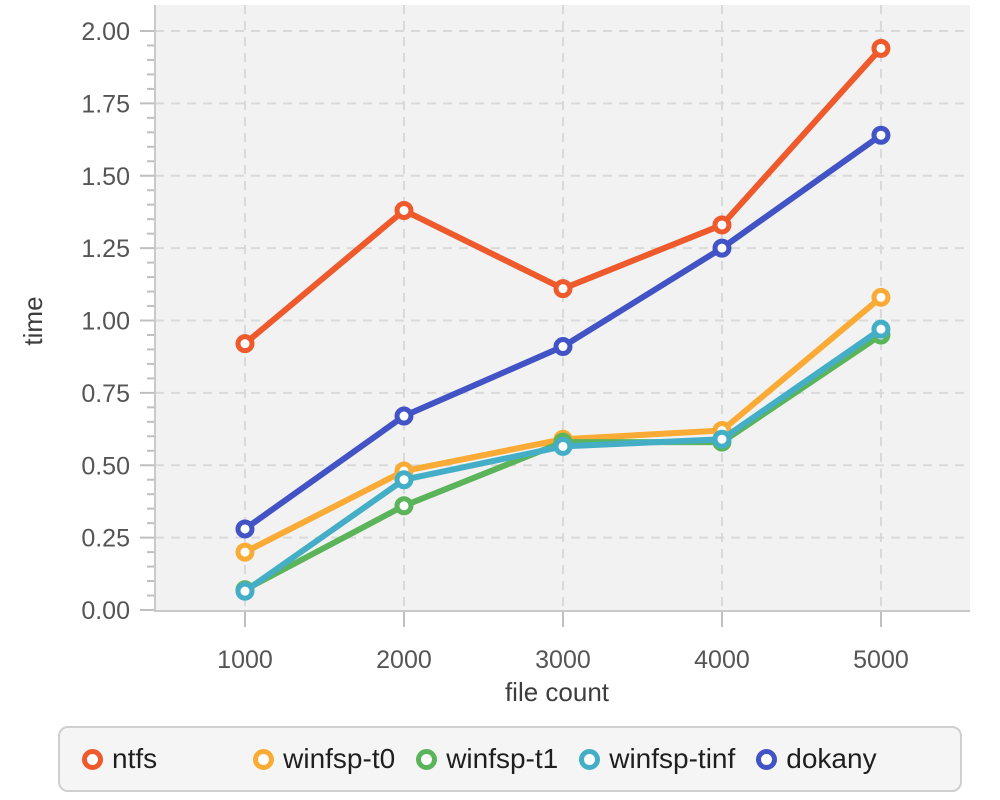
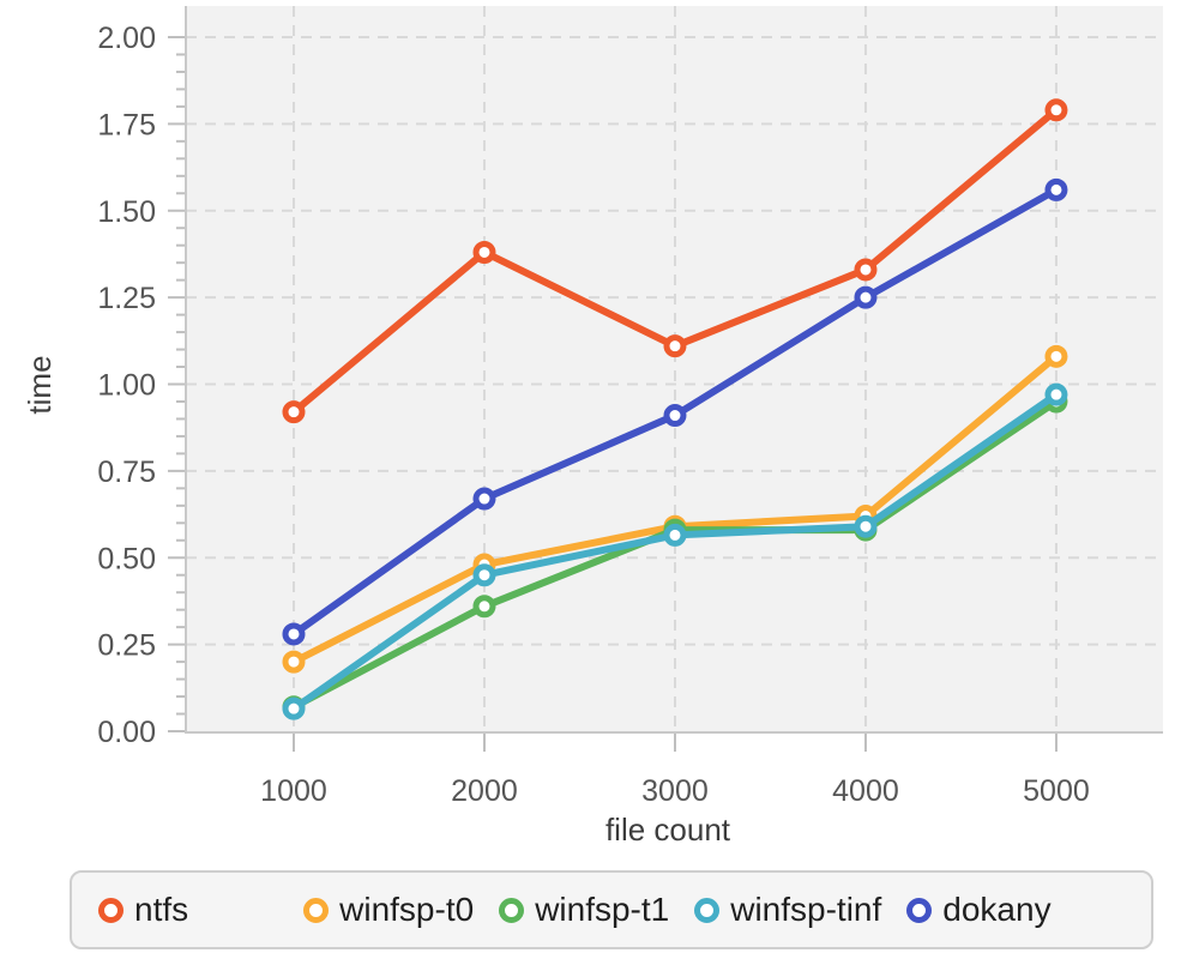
ntfs/5000: 1.94 -> 1.79
dokany/5000: 1.64 -> 1.56
